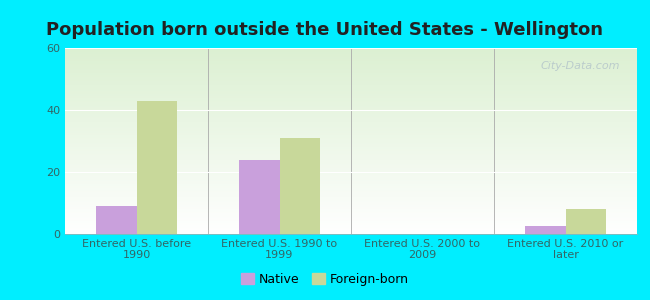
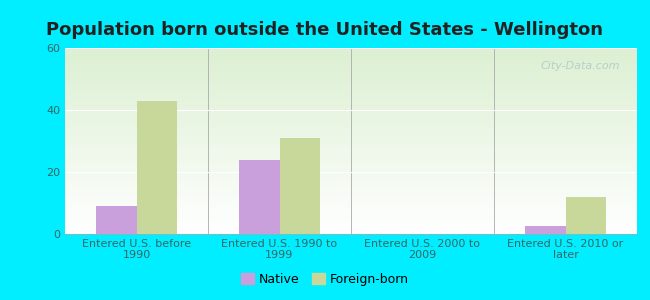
Foreign-born/Entered U.S. 2010 or later: 8 -> 12
